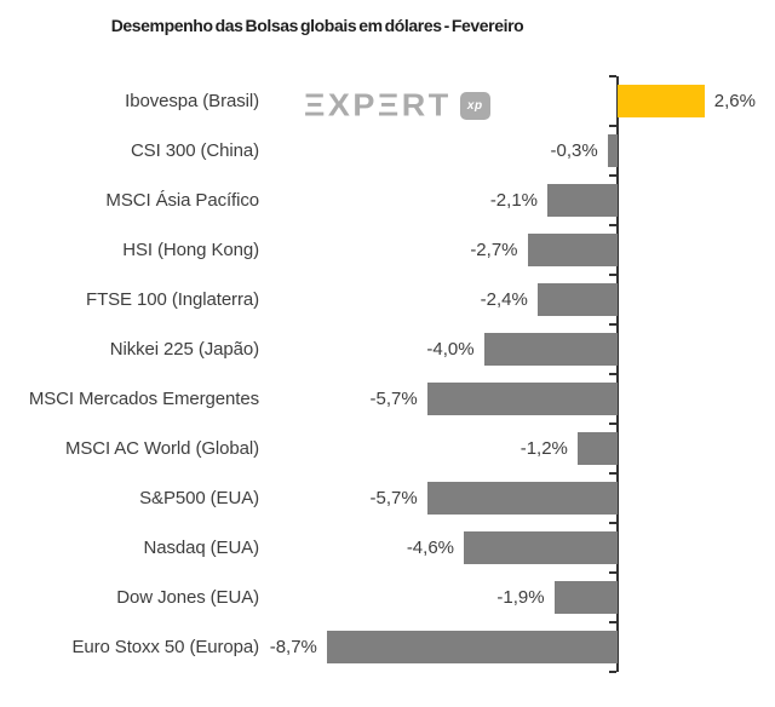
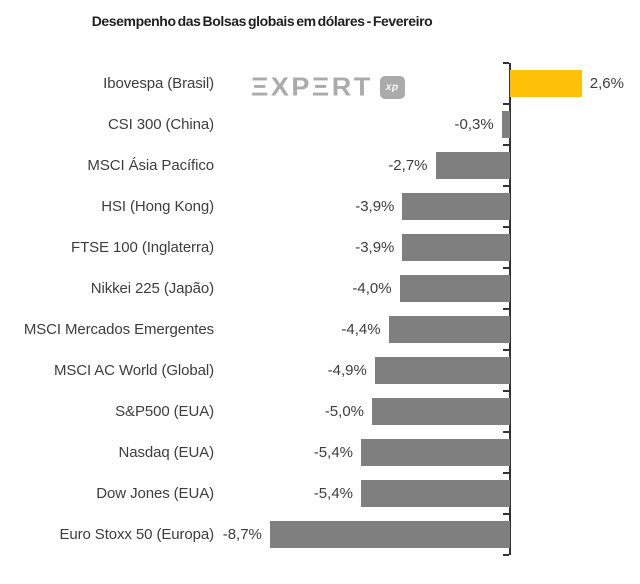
MSCI Ásia Pacífico: -2,1% -> -2,7%
HSI (Hong Kong): -2,7% -> -3,9%
FTSE 100 (Inglaterra): -2,4% -> -3,9%
MSCI Mercados Emergentes: -5,7% -> -4,4%
MSCI AC World (Global): -1,2% -> -4,9%
S&P500 (EUA): -5,7% -> -5,0%
Nasdaq (EUA): -4,6% -> -5,4%
Dow Jones (EUA): -1,9% -> -5,4%
